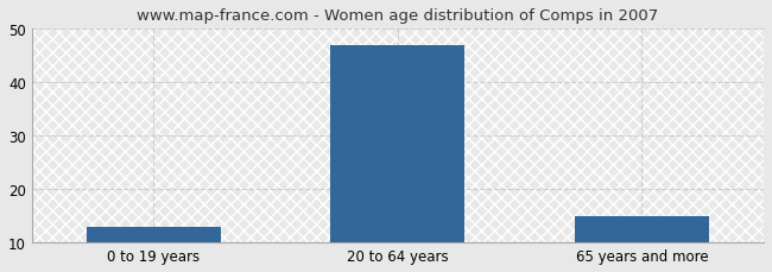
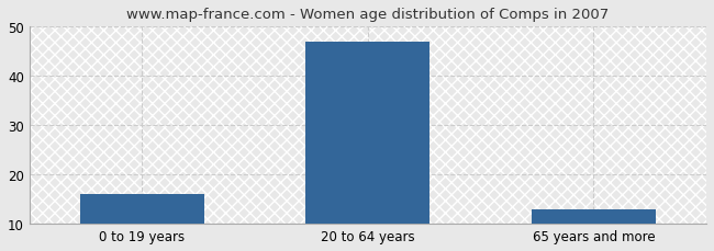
0 to 19 years: 13 -> 16
65 years and more: 15 -> 13
